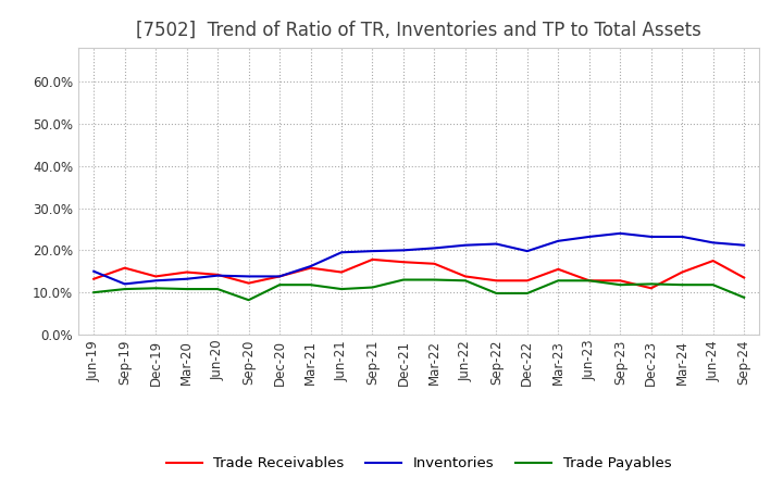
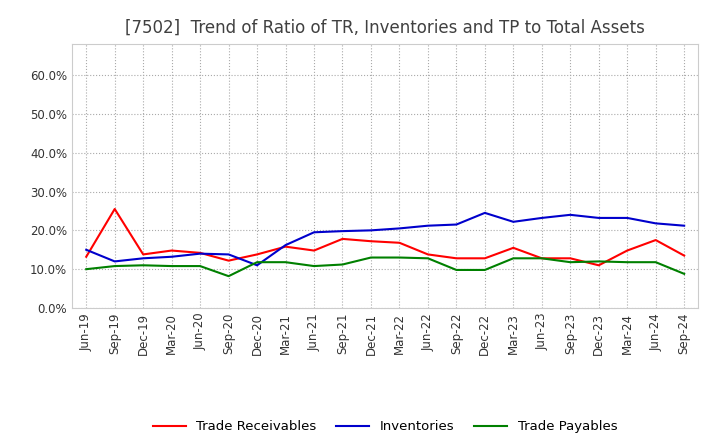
Trade Receivables/Sep-19: 15.8% -> 25.5%
Inventories/Dec-20: 13.8% -> 11.0%
Inventories/Dec-22: 19.8% -> 24.5%
